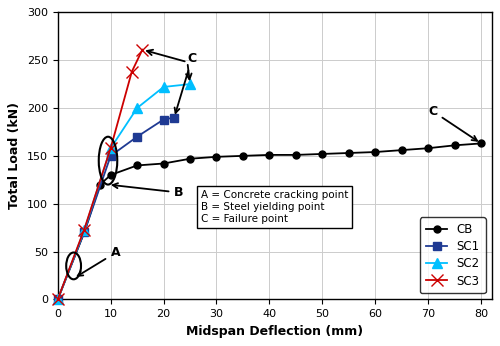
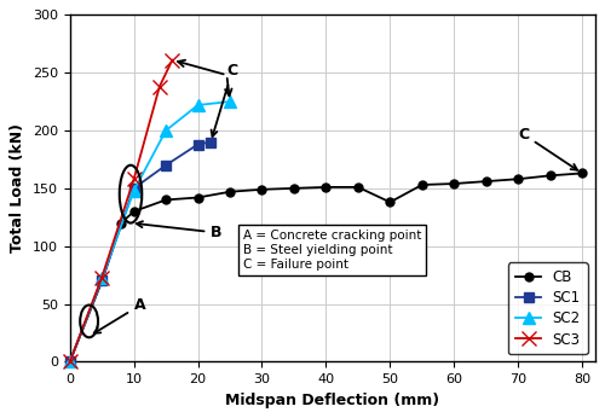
SC2/10: 158 -> 148
CB/50: 152 -> 138
